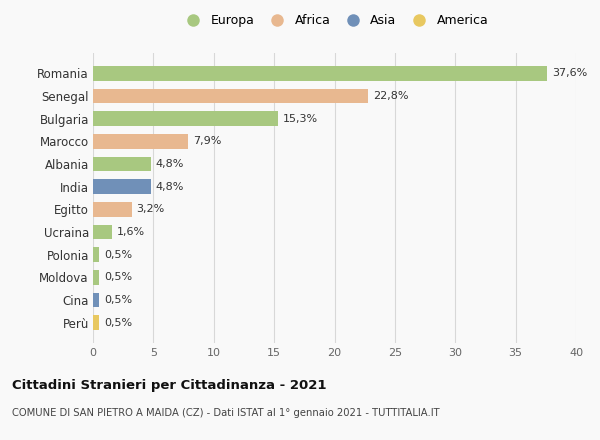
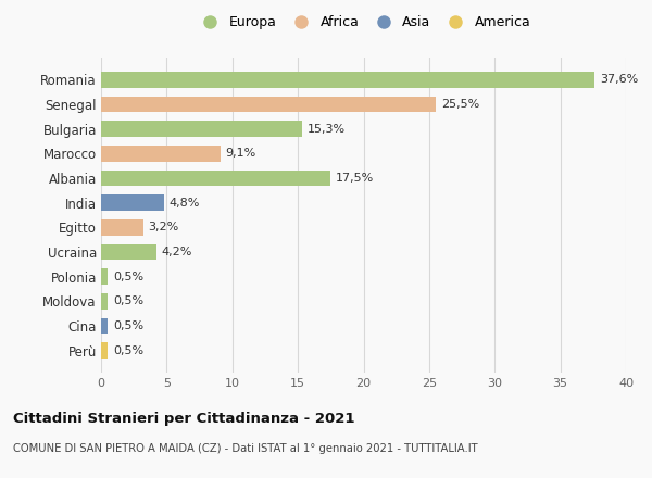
Senegal: 22,8% -> 25,5%
Marocco: 7,9% -> 9,1%
Albania: 4,8% -> 17,5%
Ucraina: 1,6% -> 4,2%
